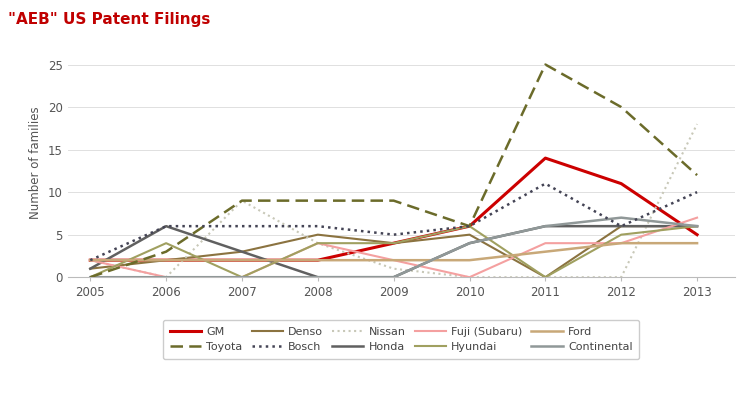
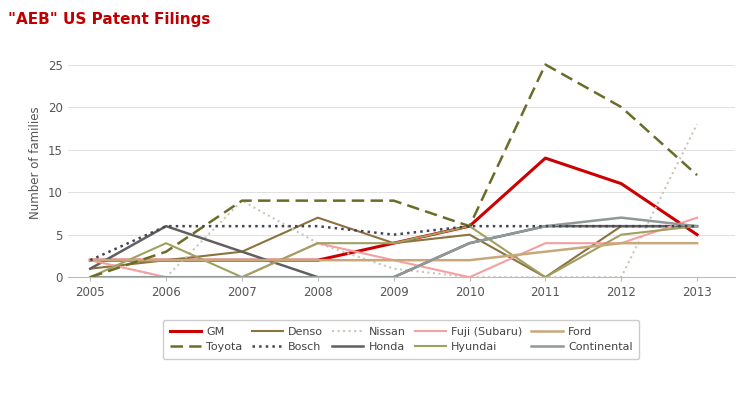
Denso/2008: 5 -> 7
Bosch/2011: 11 -> 6
Bosch/2013: 10 -> 6
